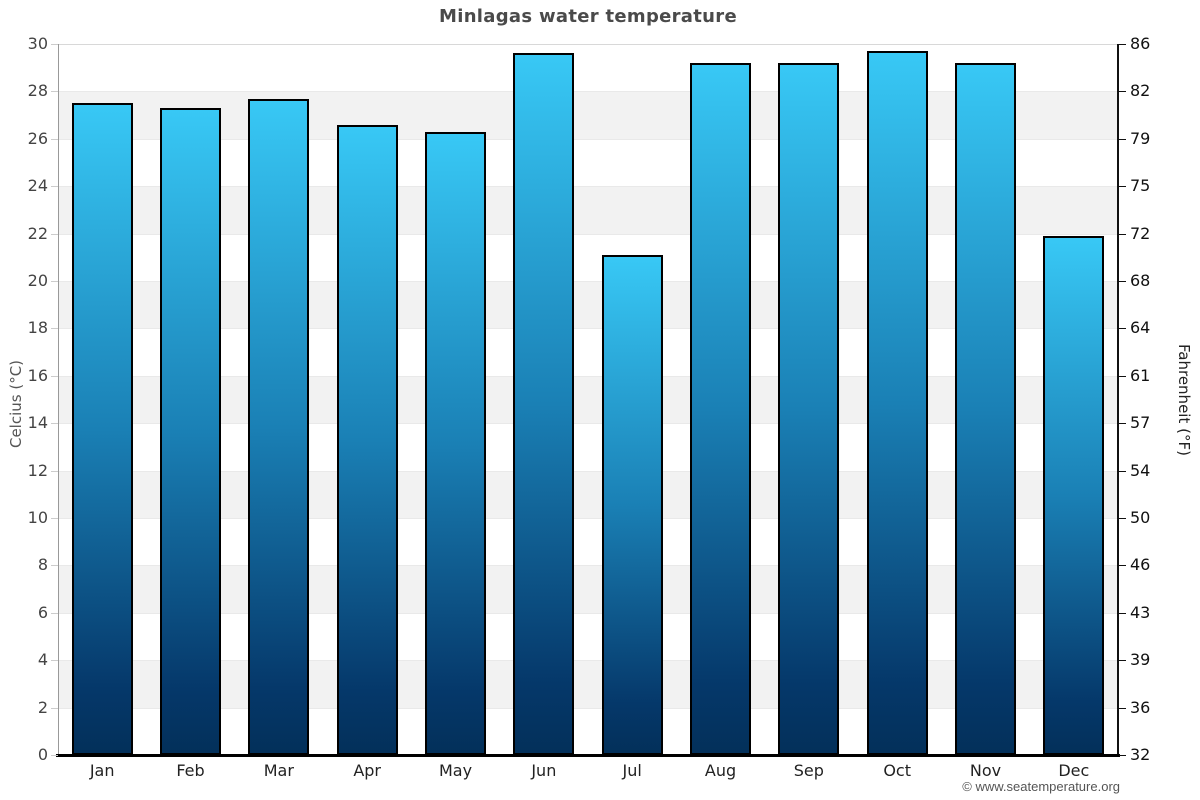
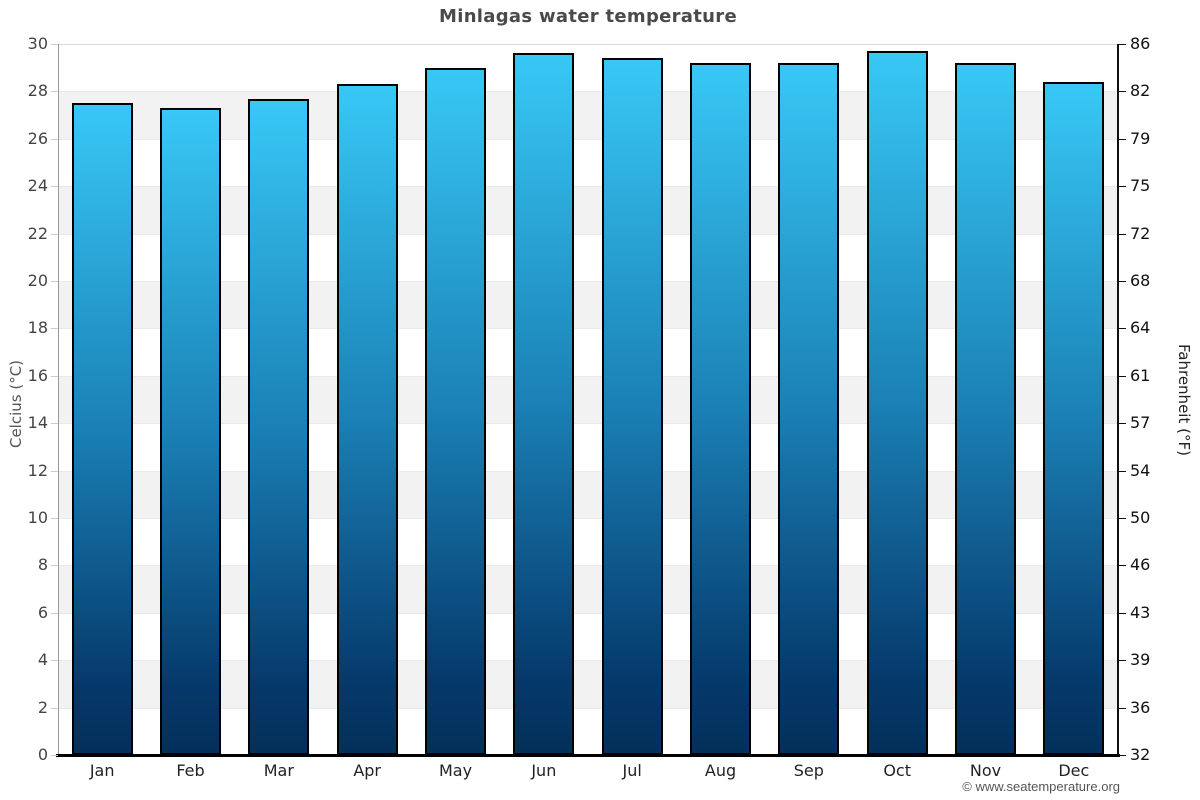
Apr: 26.6 -> 28.3
May: 26.3 -> 29.0
Jul: 21.1 -> 29.4
Dec: 21.9 -> 28.4
